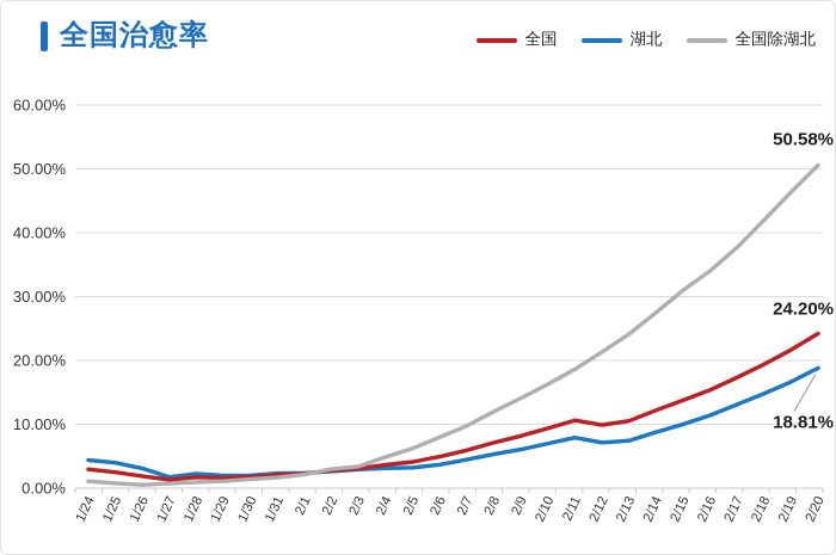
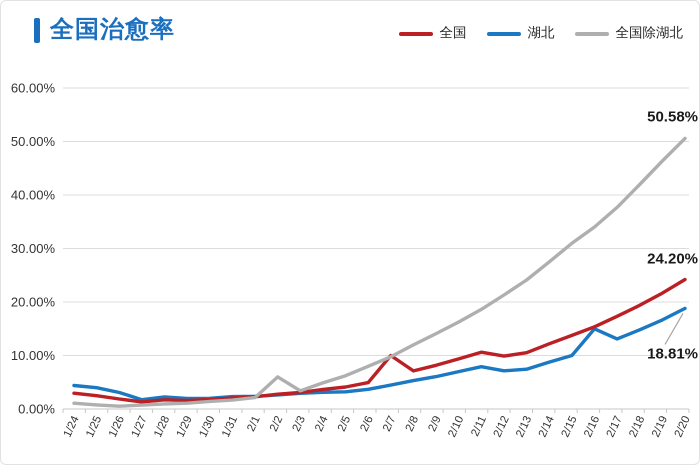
全国除湖北/2/2: 3% -> 6%
全国/2/7: 6% -> 10%
湖北/2/16: 11% -> 15%
